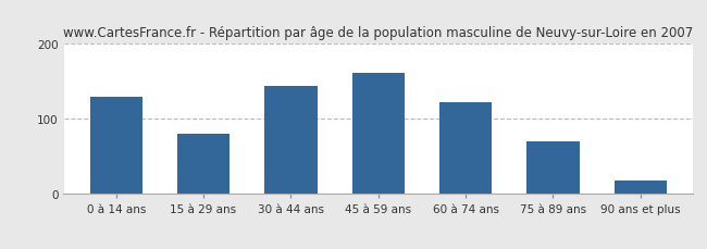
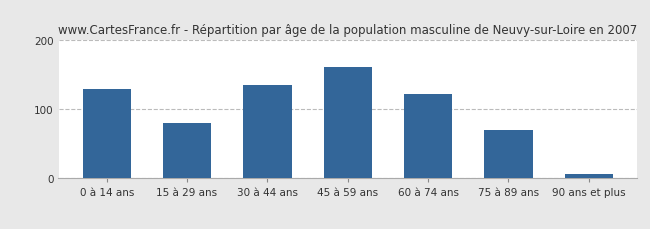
30 à 44 ans: 144 -> 135
90 ans et plus: 18 -> 7
